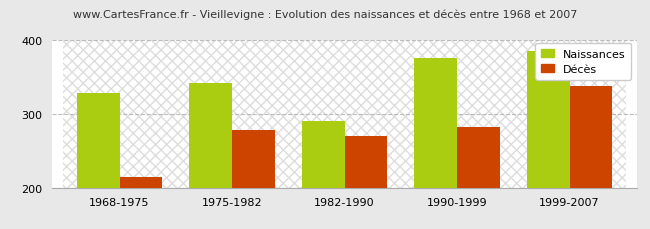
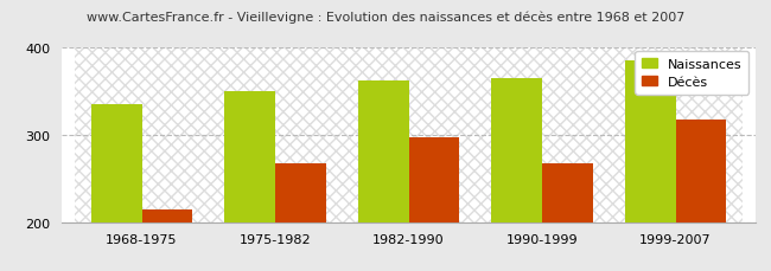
Naissances/1968-1975: 328 -> 336
Naissances/1975-1982: 342 -> 350
Décès/1975-1982: 278 -> 268
Naissances/1982-1990: 290 -> 362
Décès/1982-1990: 270 -> 297
Naissances/1990-1999: 376 -> 365
Décès/1990-1999: 282 -> 268
Décès/1999-2007: 338 -> 318
